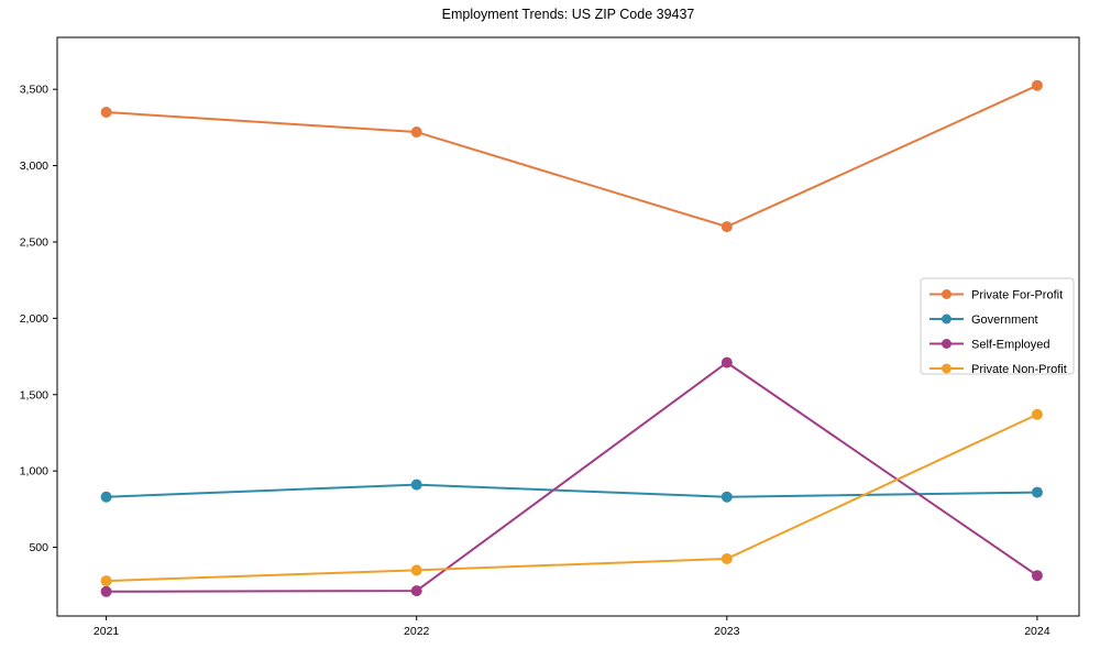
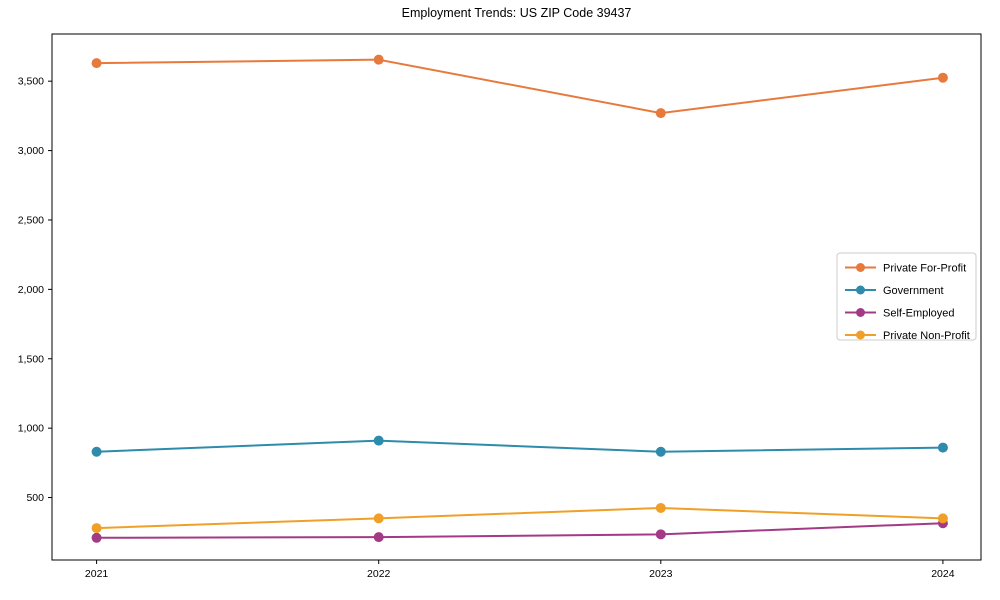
Private For-Profit/2021: 3350 -> 3630
Private For-Profit/2022: 3220 -> 3660
Private For-Profit/2023: 2600 -> 3270
Self-Employed/2023: 1710 -> 240
Private Non-Profit/2024: 1370 -> 350
